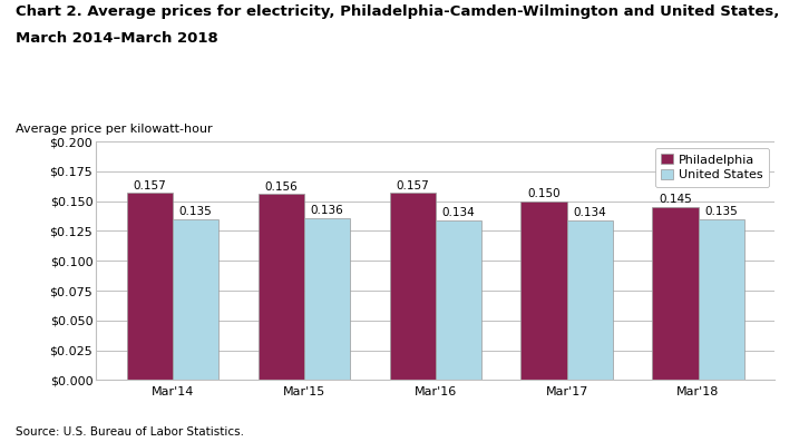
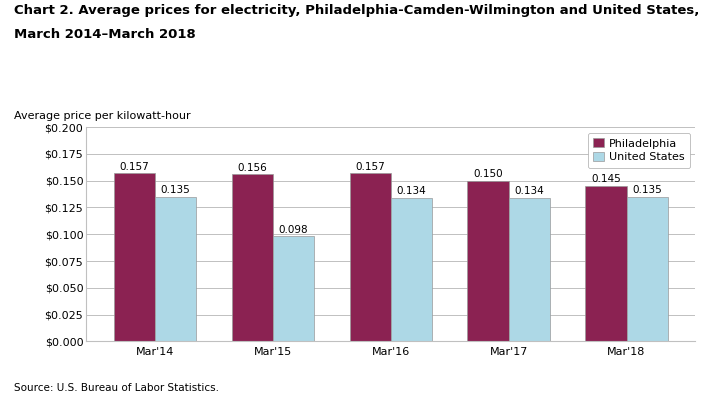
United States/Mar'15: 0.136 -> 0.098
